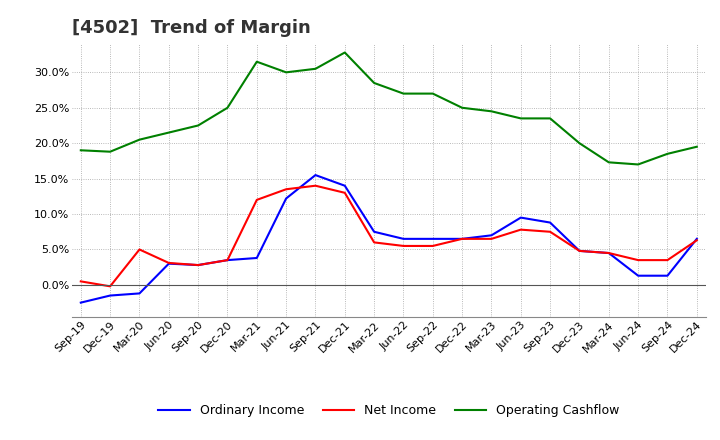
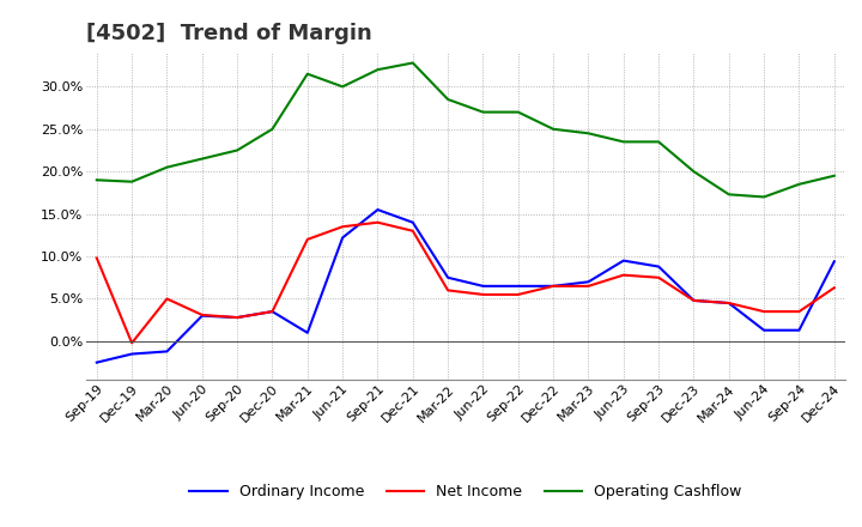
Net Income/Sep-19: 0.5% -> 9.8%
Ordinary Income/Mar-21: 3.8% -> 1.0%
Operating Cashflow/Sep-21: 30.5% -> 32.0%
Ordinary Income/Dec-24: 6.5% -> 9.4%
